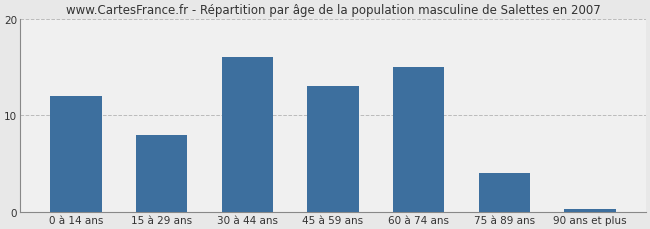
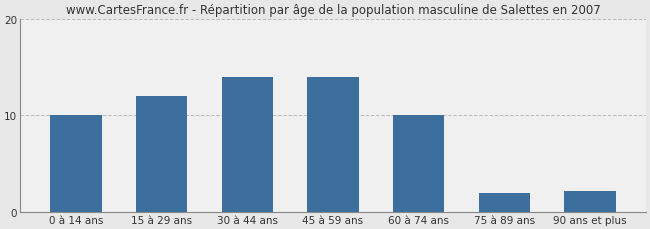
0 à 14 ans: 12.0 -> 10.0
15 à 29 ans: 8.0 -> 12.0
30 à 44 ans: 16.0 -> 14.0
45 à 59 ans: 13.0 -> 14.0
60 à 74 ans: 15.0 -> 10.0
75 à 89 ans: 4.0 -> 2.0
90 ans et plus: 0.3 -> 2.2
